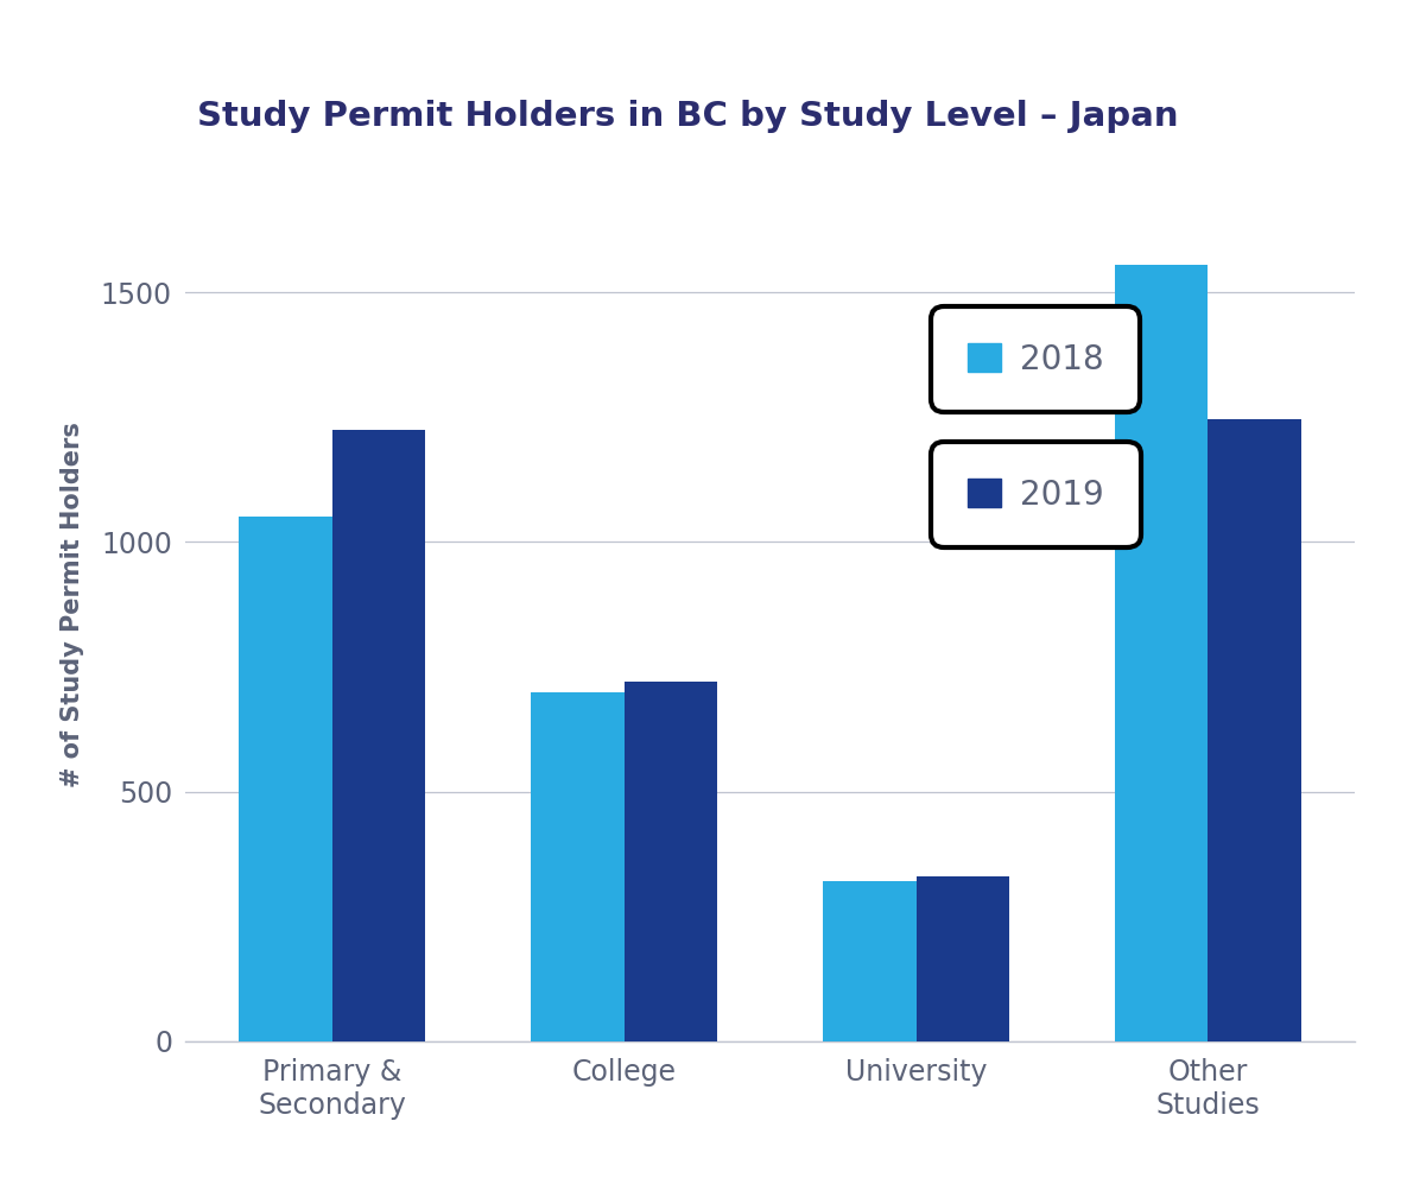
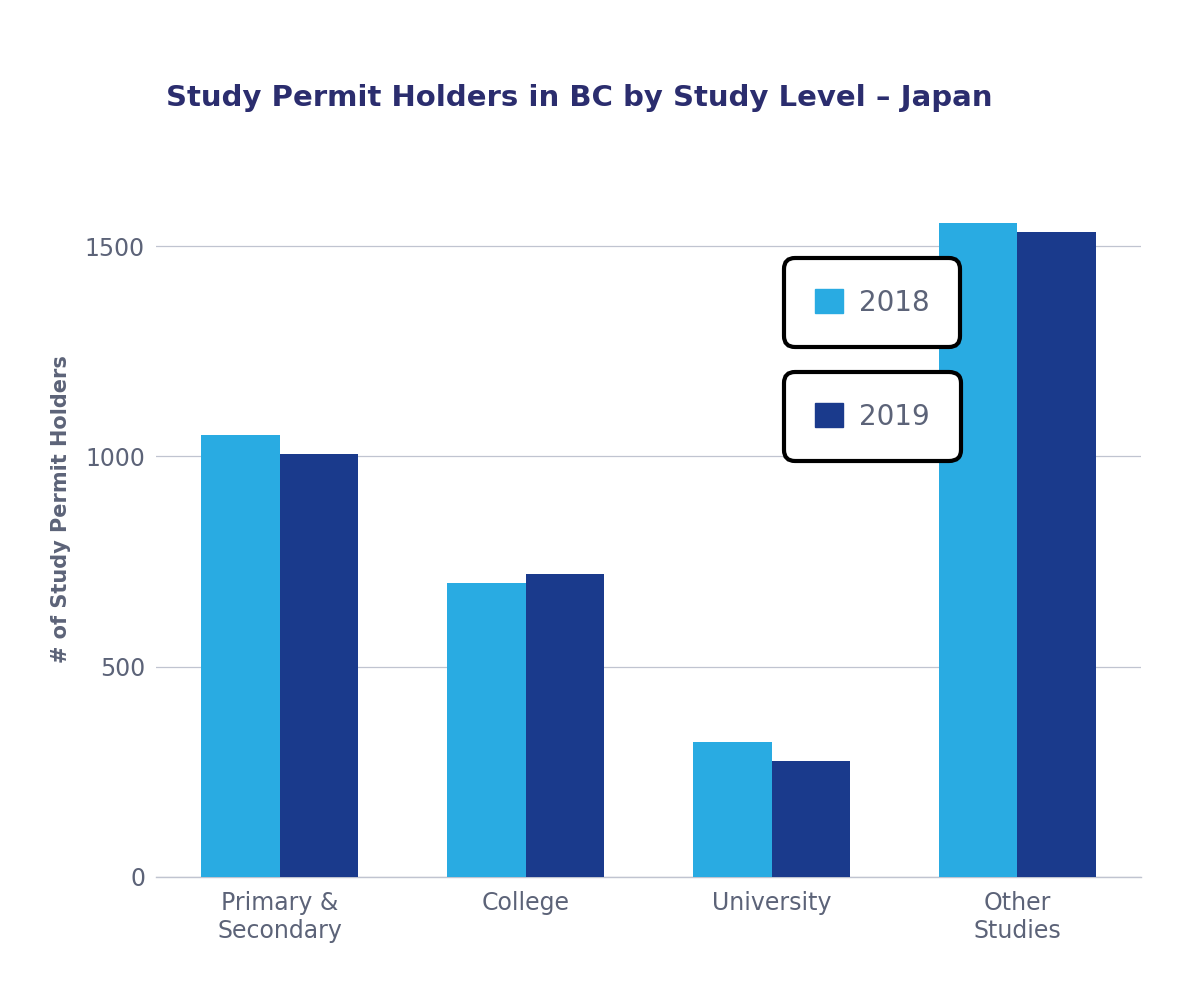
2019/Primary & Secondary: 1225 -> 1005
2019/University: 330 -> 275
2019/Other Studies: 1245 -> 1535
